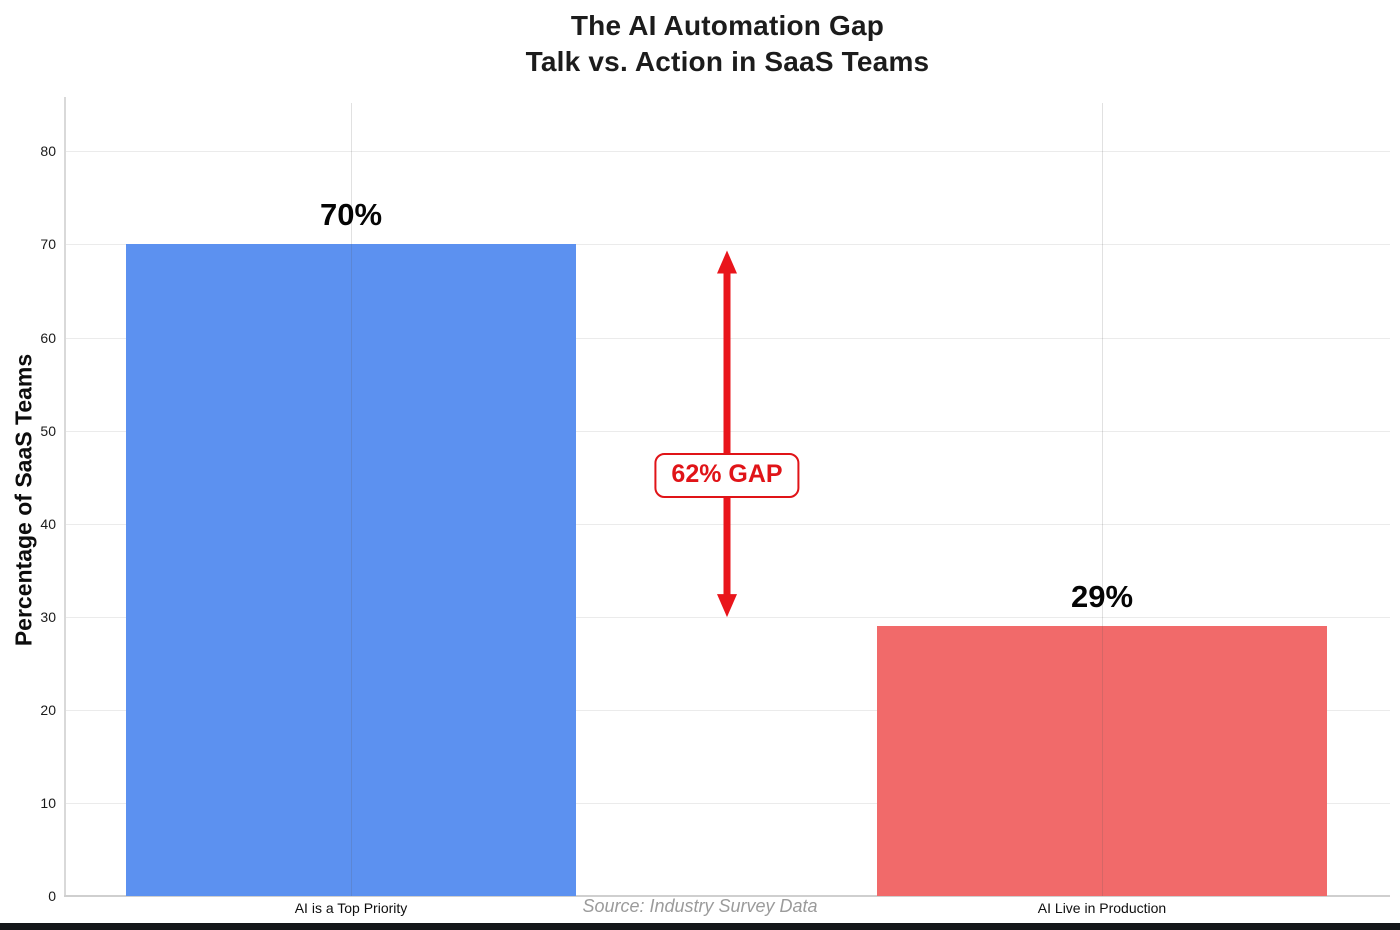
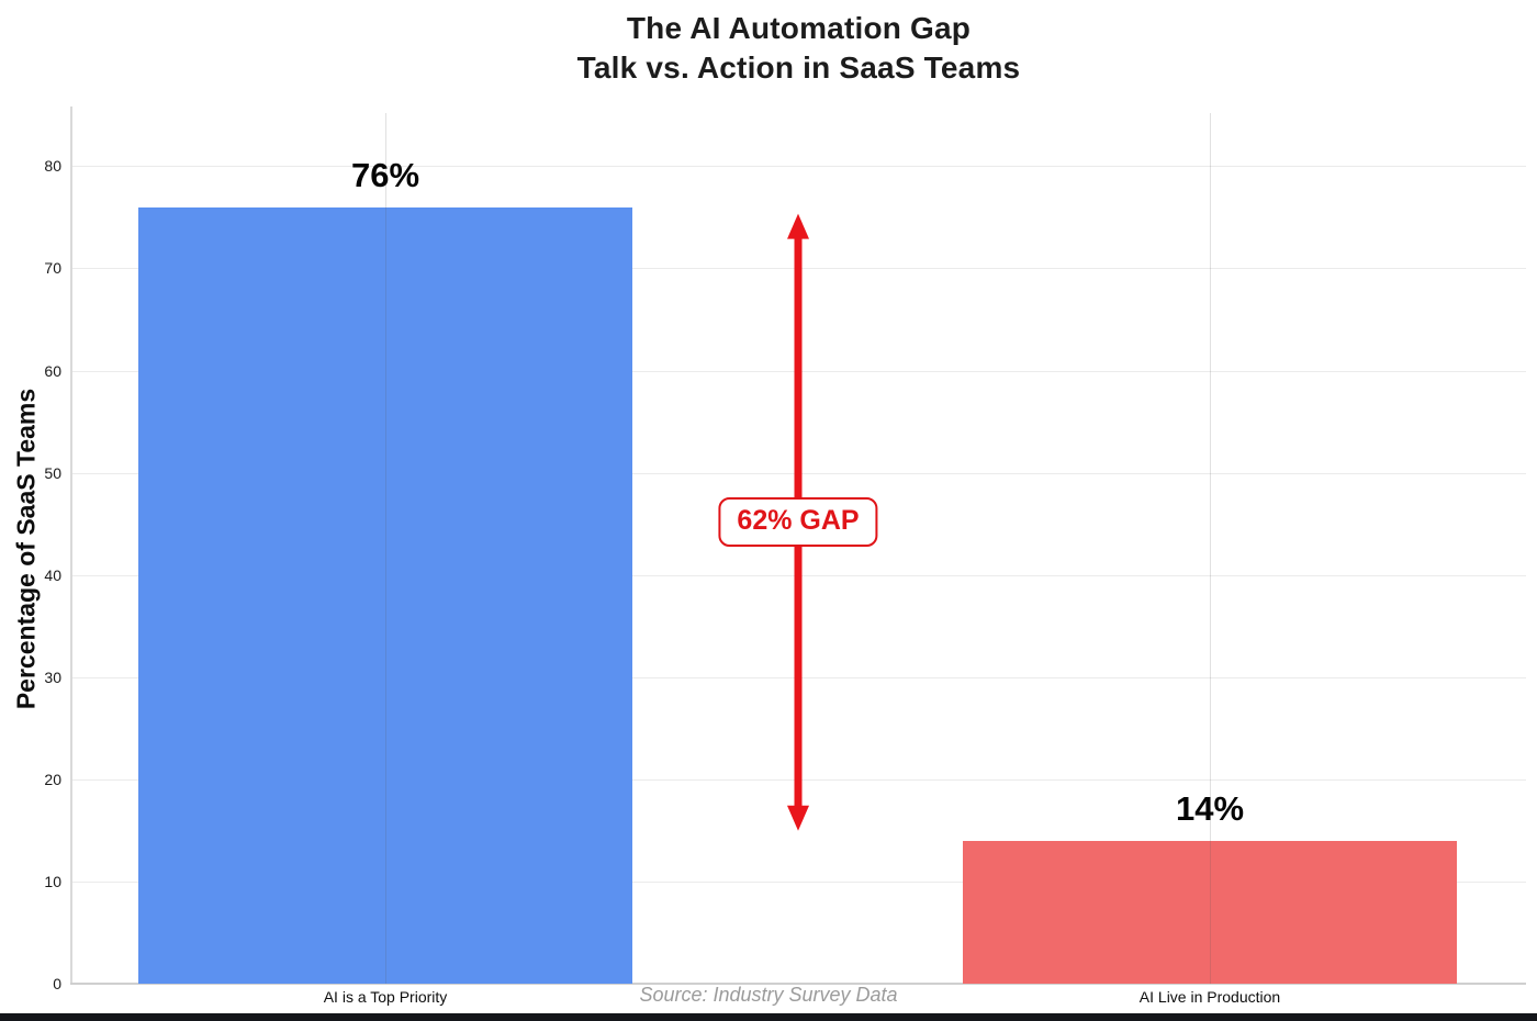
AI is a Top Priority: 70% -> 76%
AI Live in Production: 29% -> 14%
